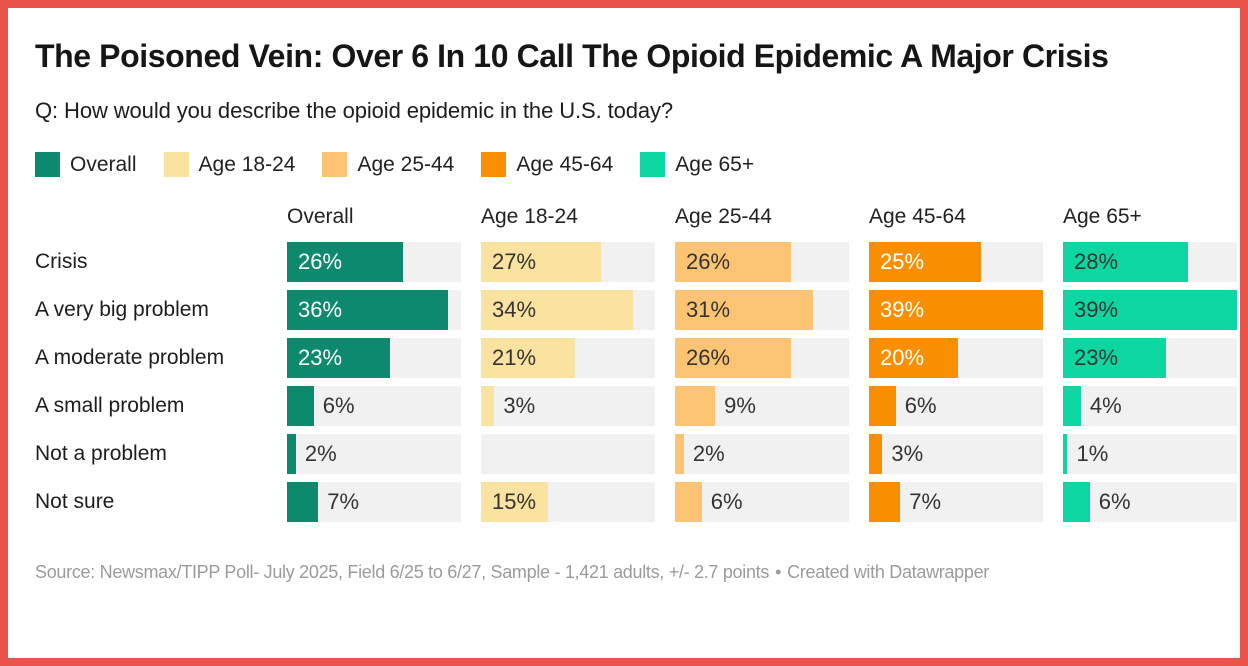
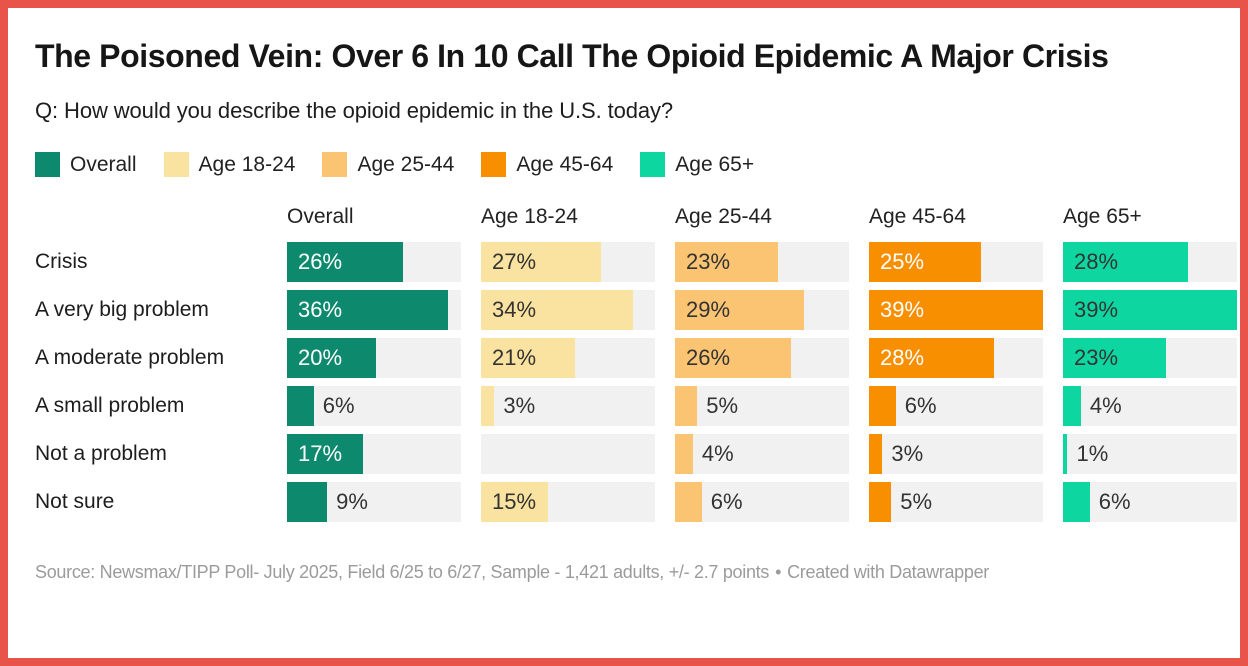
Age 25-44/Crisis: 26% -> 23%
Age 25-44/A very big problem: 31% -> 29%
Overall/A moderate problem: 23% -> 20%
Age 45-64/A moderate problem: 20% -> 28%
Age 25-44/A small problem: 9% -> 5%
Overall/Not a problem: 2% -> 17%
Age 25-44/Not a problem: 2% -> 4%
Overall/Not sure: 7% -> 9%
Age 45-64/Not sure: 7% -> 5%
